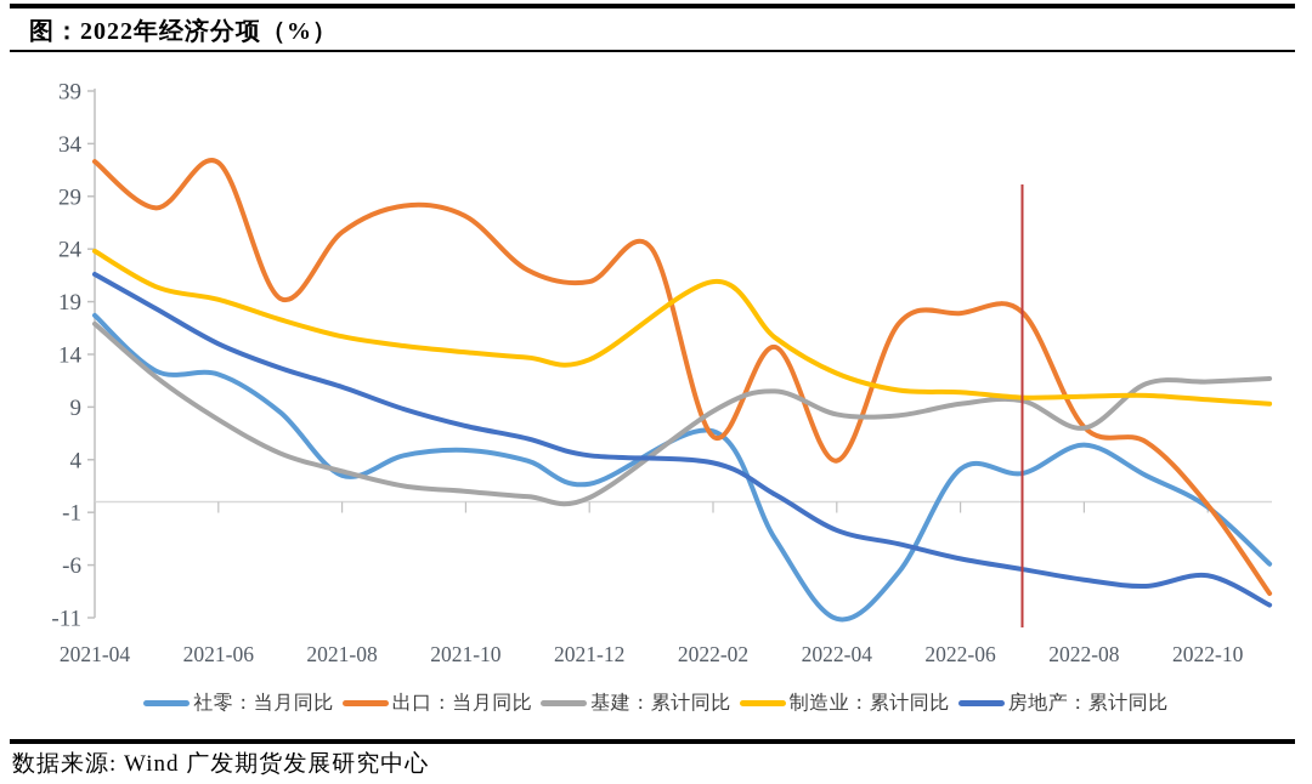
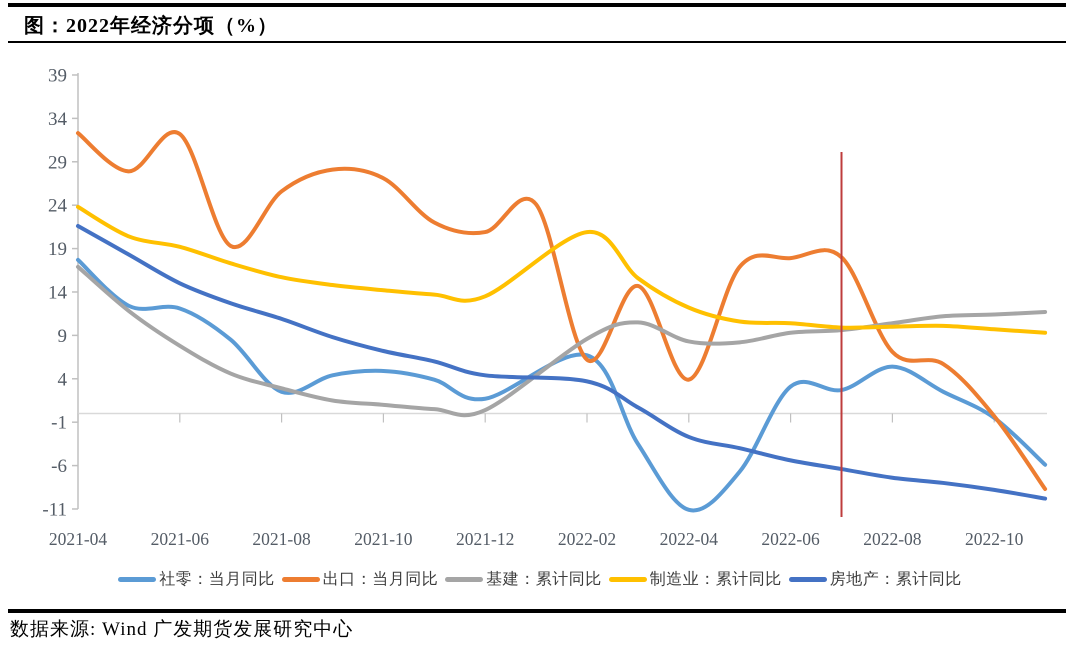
基建：累计同比/2022-08: 7 -> 10
房地产：累计同比/2022-10: -7 -> -9
